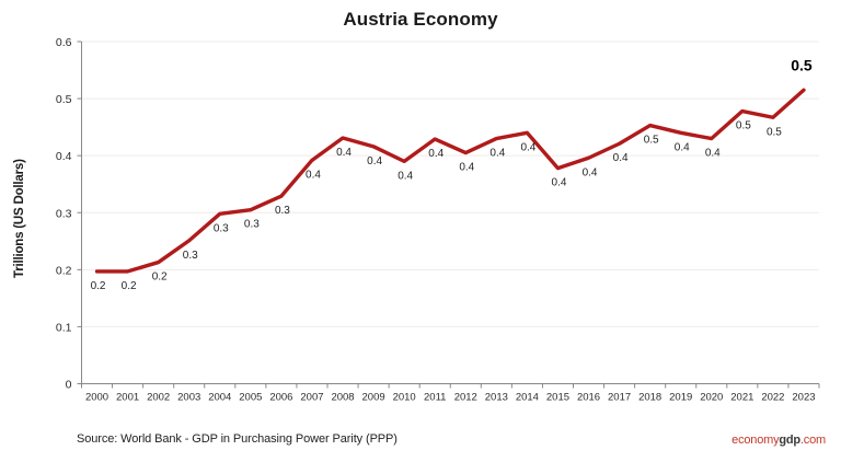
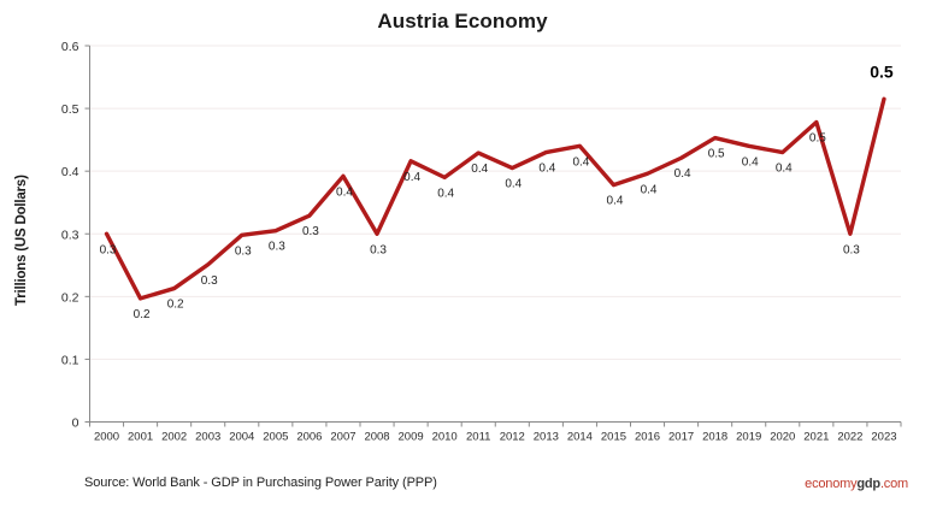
2000: 0.2 -> 0.3
2008: 0.4 -> 0.3
2022: 0.5 -> 0.3
